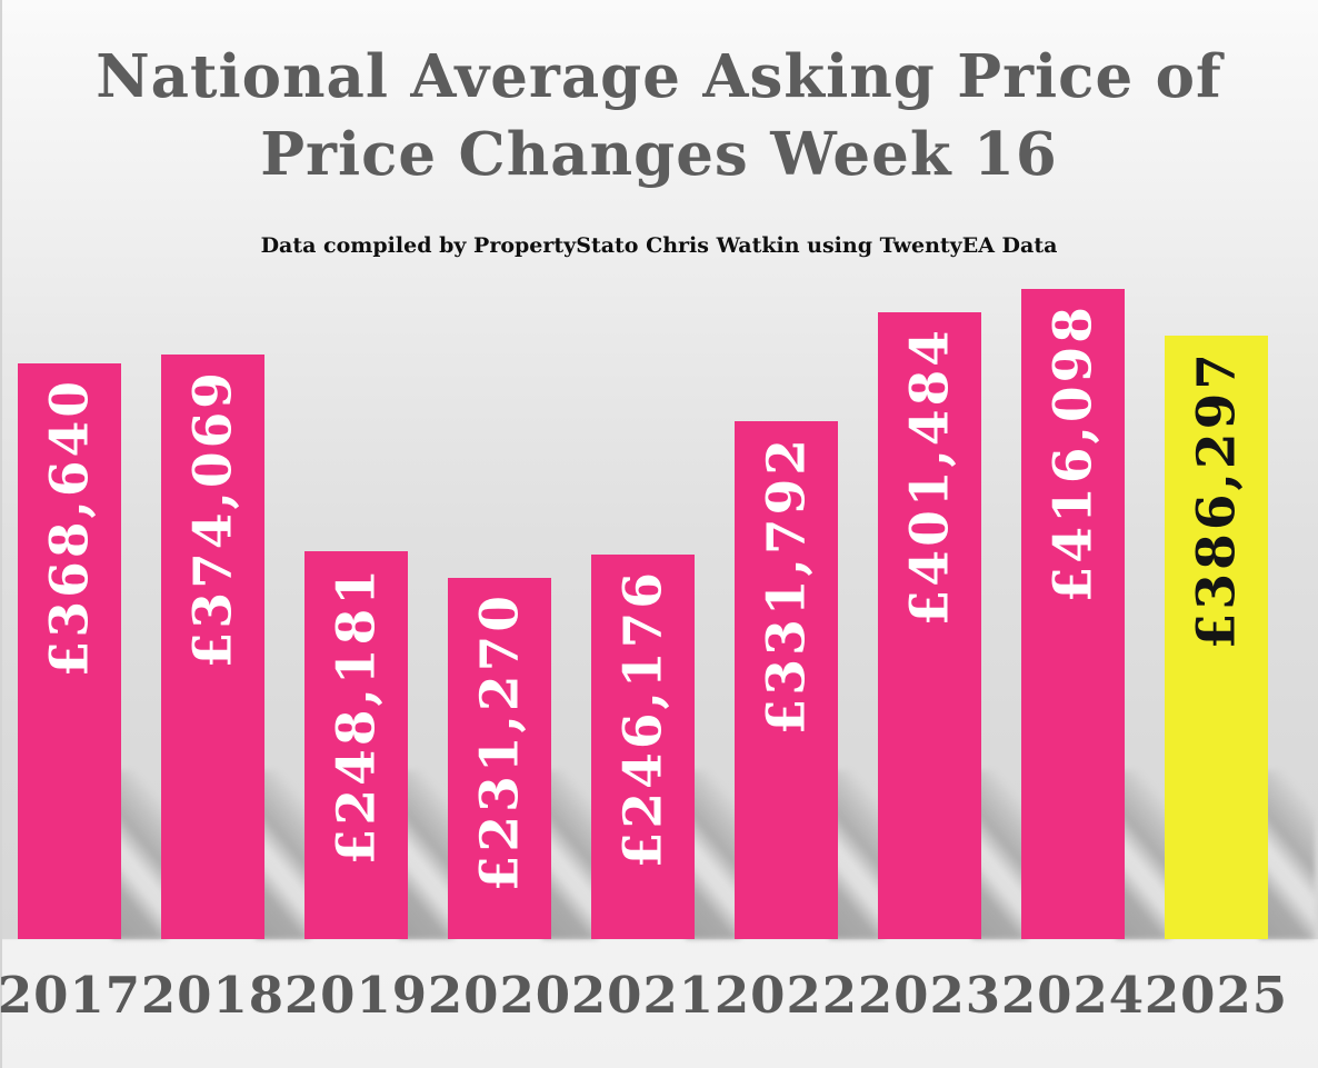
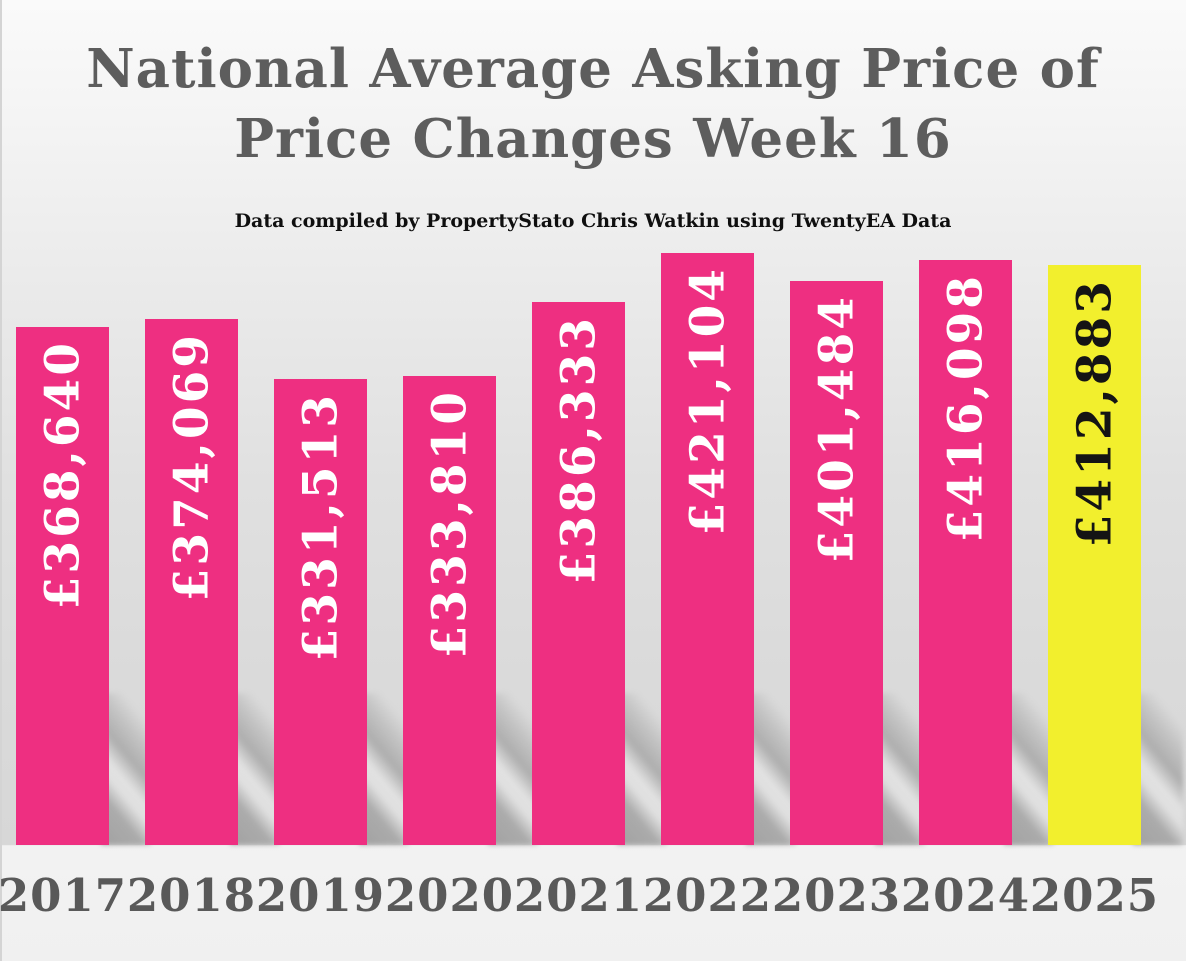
2019: £248,181 -> £331,513
2020: £231,270 -> £333,810
2021: £246,176 -> £386,333
2022: £331,792 -> £421,104
2025: £386,297 -> £412,883
